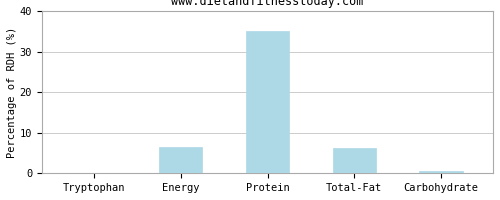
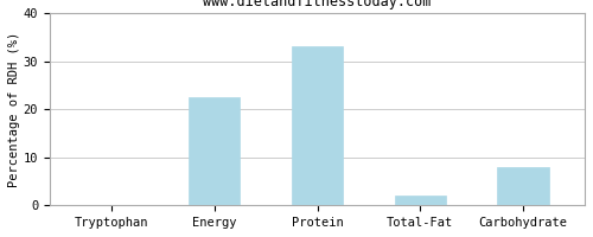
Energy: 6.5 -> 22.5
Protein: 35.0 -> 33.0
Total-Fat: 6.3 -> 2.0
Carbohydrate: 0.5 -> 8.0
